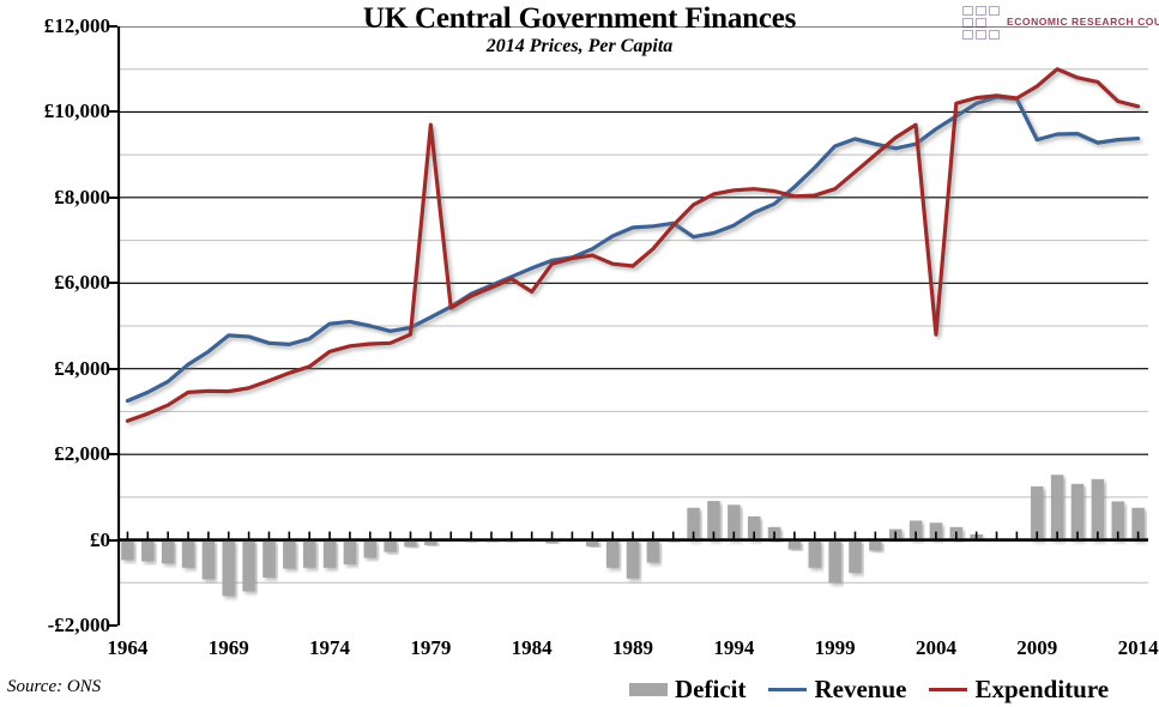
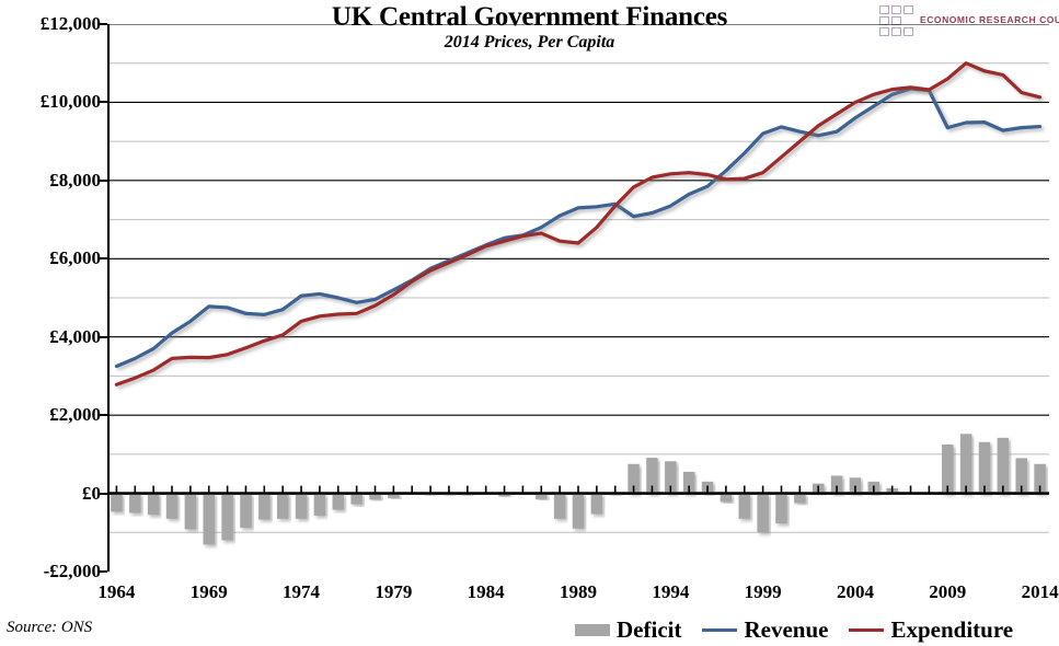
Expenditure/1979: £9700 -> £5100
Expenditure/1984: £5800 -> £6300
Expenditure/2004: £4800 -> £10000
